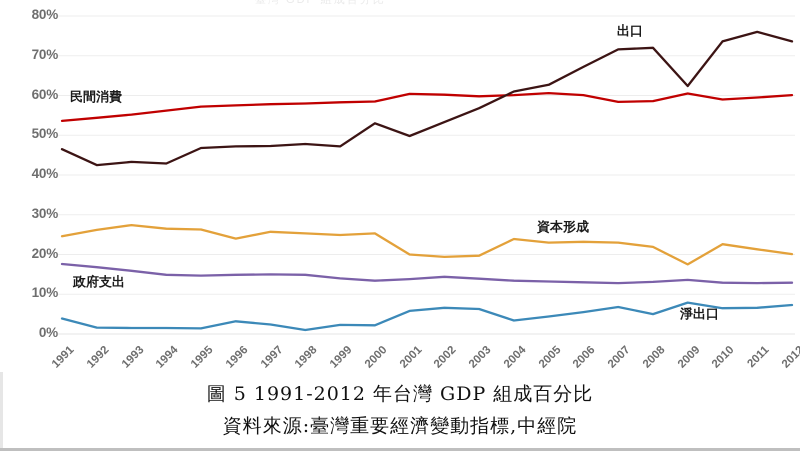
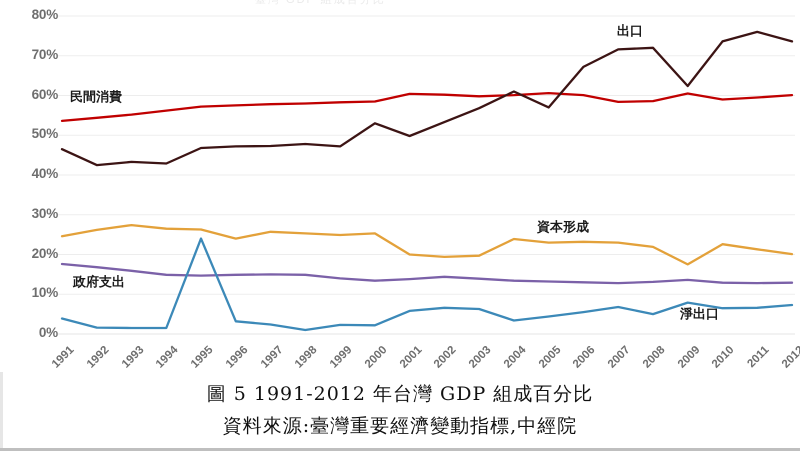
淨出口/1995: 1% -> 24%
出口/2005: 63% -> 57%
